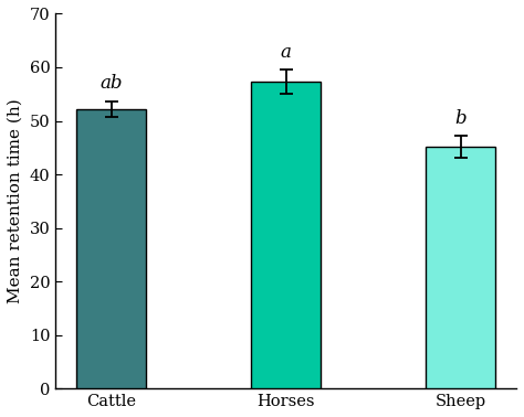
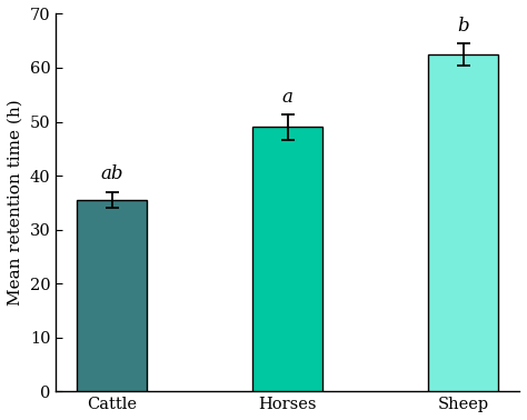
Cattle: 52.2 -> 35.5
Horses: 57.3 -> 49.0
Sheep: 45.2 -> 62.5
